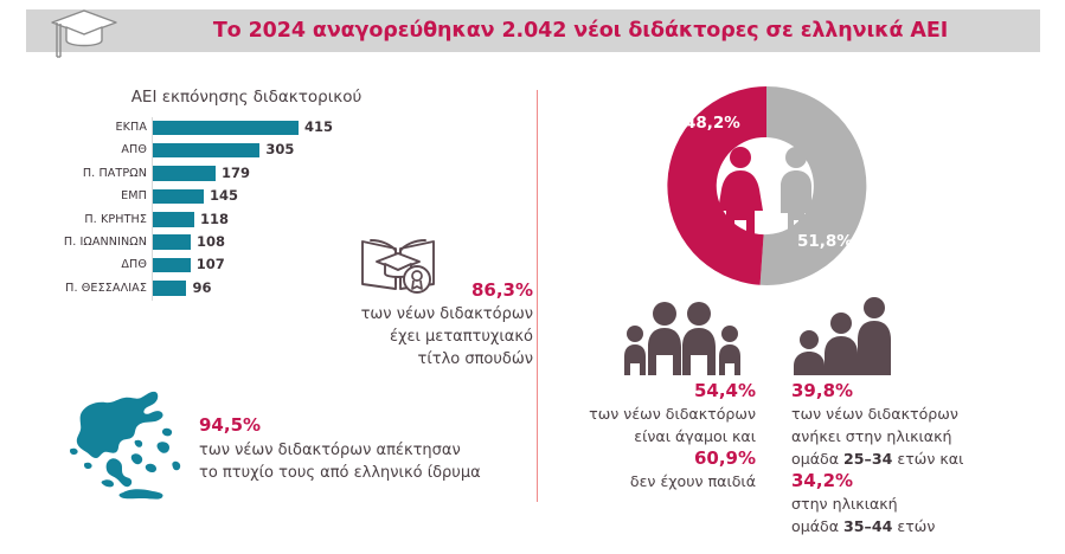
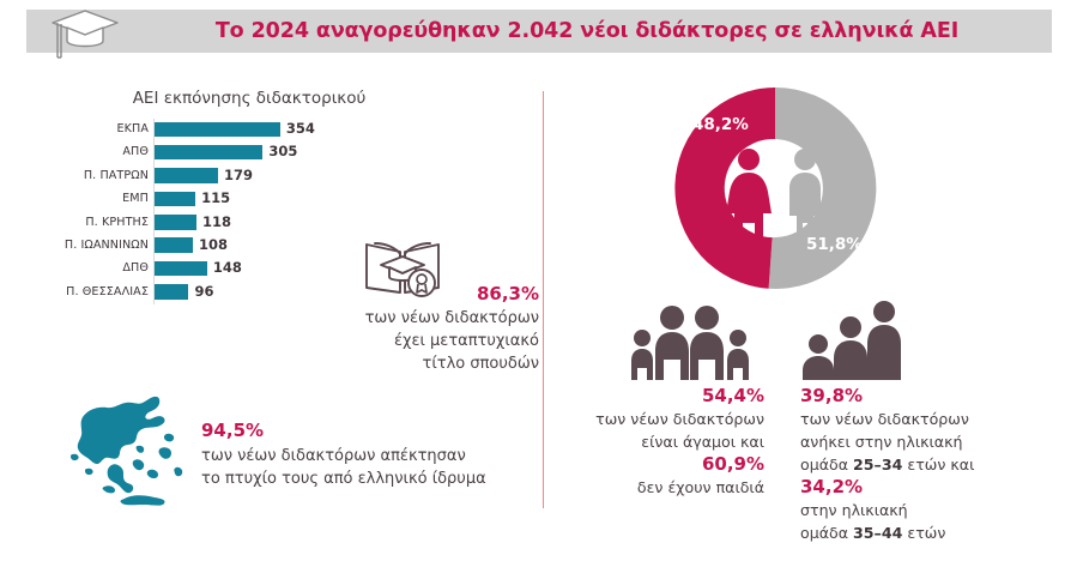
ΕΚΠΑ: 415 -> 354
ΕΜΠ: 145 -> 115
ΔΠΘ: 107 -> 148
